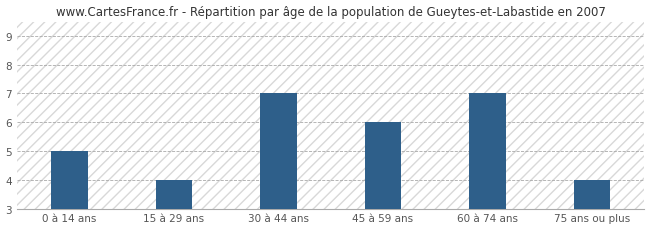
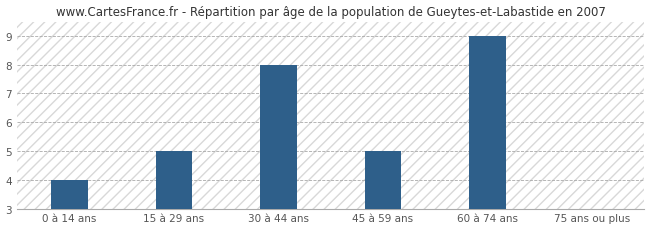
0 à 14 ans: 5 -> 4
15 à 29 ans: 4 -> 5
30 à 44 ans: 7 -> 8
45 à 59 ans: 6 -> 5
60 à 74 ans: 7 -> 9
75 ans ou plus: 4 -> 3
